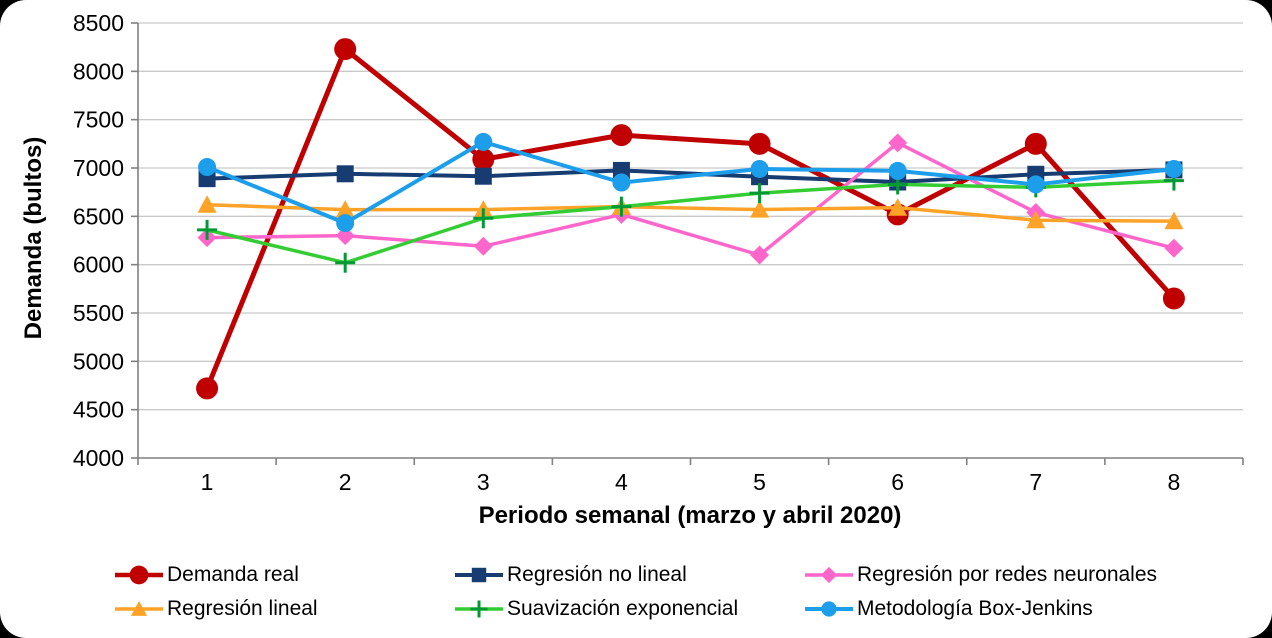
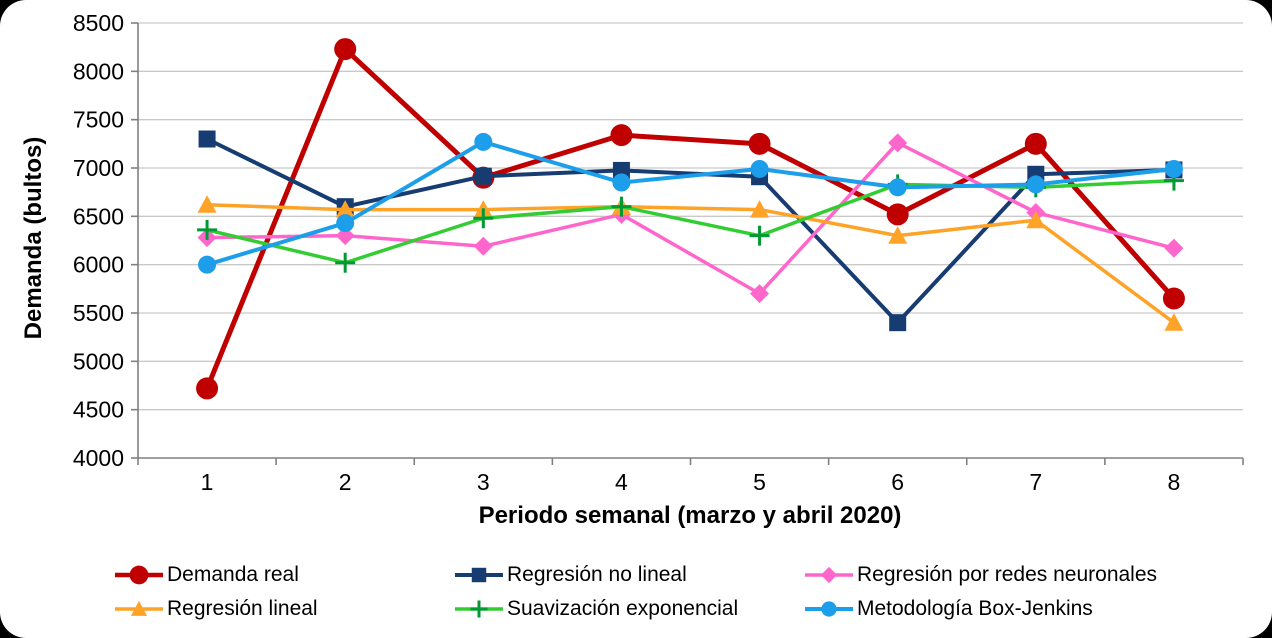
Regresión no lineal/1: 6900 -> 7300
Metodología Box-Jenkins/1: 7000 -> 6000
Regresión no lineal/2: 6900 -> 6600
Demanda real/3: 7100 -> 6900
Regresión por redes neuronales/5: 6100 -> 5700
Suavización exponencial/5: 6700 -> 6300
Regresión no lineal/6: 6900 -> 5400
Regresión lineal/6: 6600 -> 6300
Metodología Box-Jenkins/6: 7000 -> 6800
Regresión lineal/8: 6400 -> 5400
